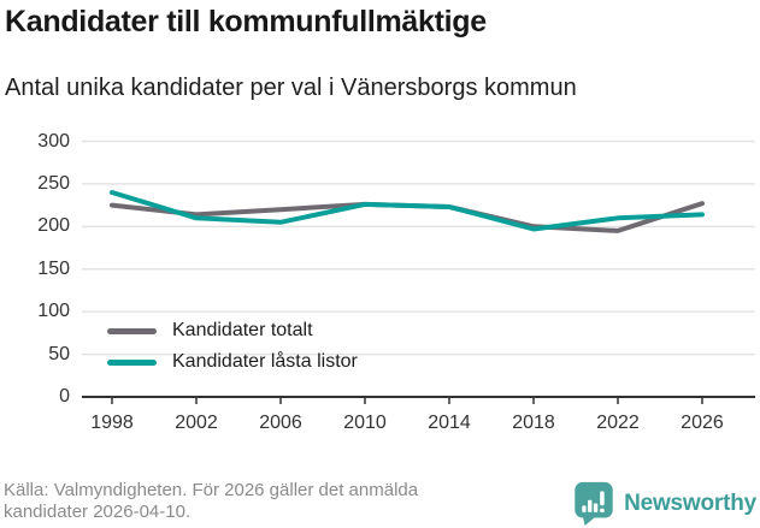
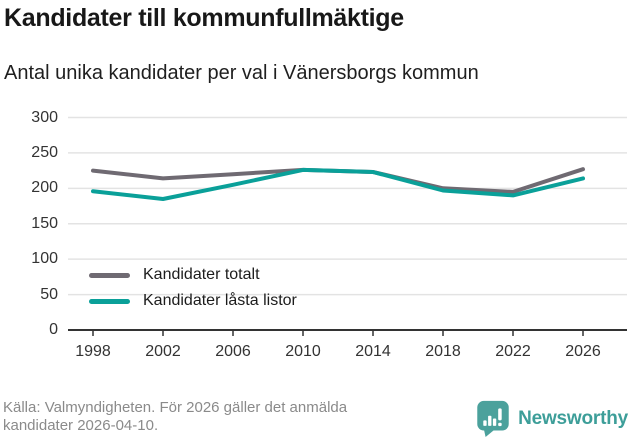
Kandidater låsta listor/1998: 240 -> 200
Kandidater låsta listor/2002: 210 -> 180
Kandidater låsta listor/2022: 210 -> 190
